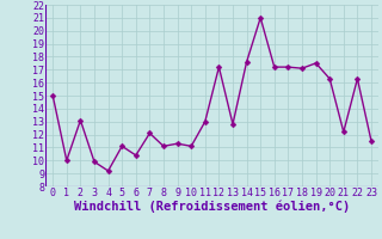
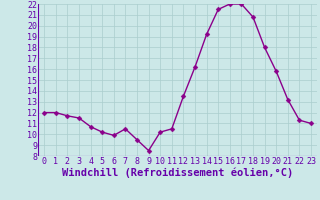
0: 15.0 -> 12.0
1: 10.0 -> 12.0
2: 13.1 -> 11.7
3: 9.9 -> 11.5
4: 9.2 -> 10.7
5: 11.1 -> 10.2
6: 10.4 -> 9.9
7: 12.1 -> 10.5
8: 11.1 -> 9.5
9: 11.3 -> 8.5
10: 11.1 -> 10.2
11: 13.0 -> 10.5
12: 17.2 -> 13.5
13: 12.8 -> 16.2
14: 17.6 -> 19.2
15: 21.0 -> 21.5
16: 17.2 -> 22.0
17: 17.2 -> 22.0
18: 17.1 -> 20.8
19: 17.5 -> 18.0
20: 16.3 -> 15.8
21: 12.2 -> 13.2
22: 16.3 -> 11.3
23: 11.5 -> 11.0
